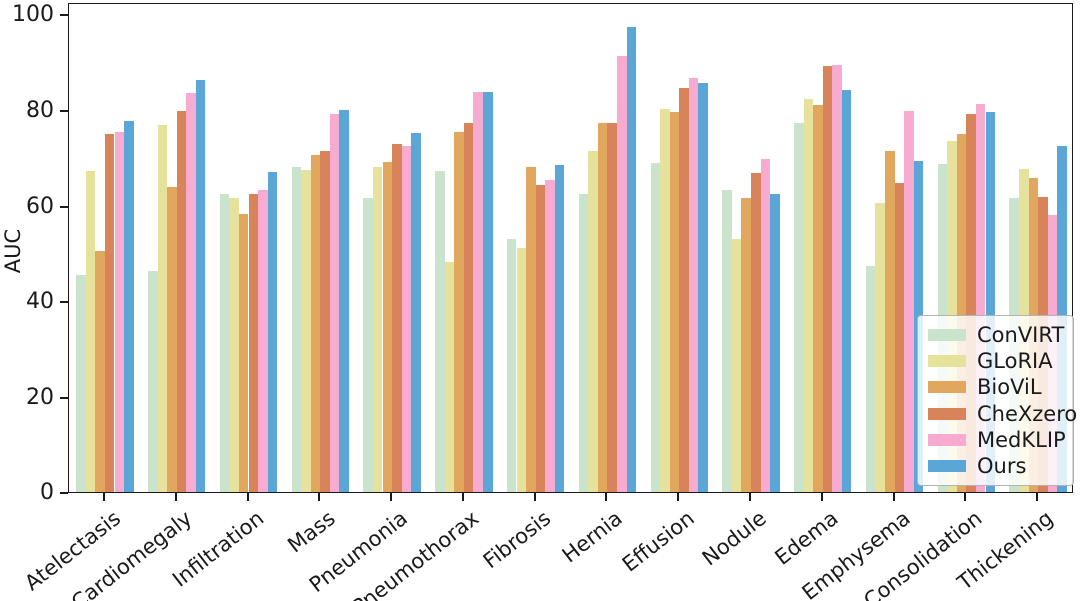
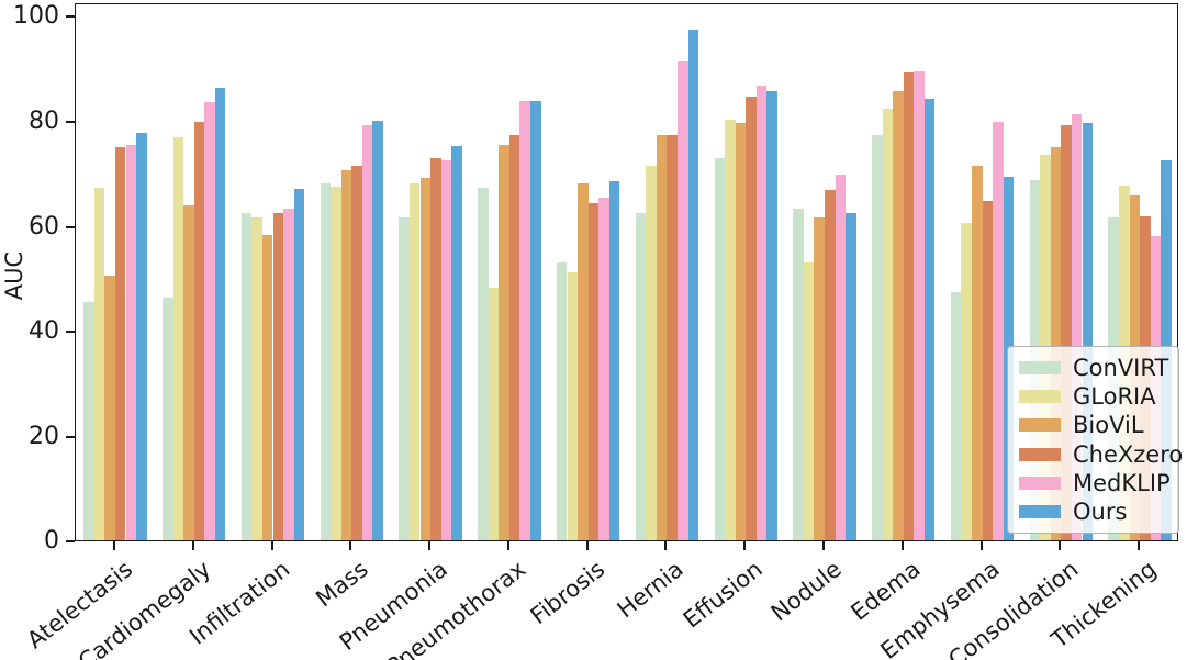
ConVIRT/Effusion: 69 -> 73
BioViL/Edema: 81 -> 86
